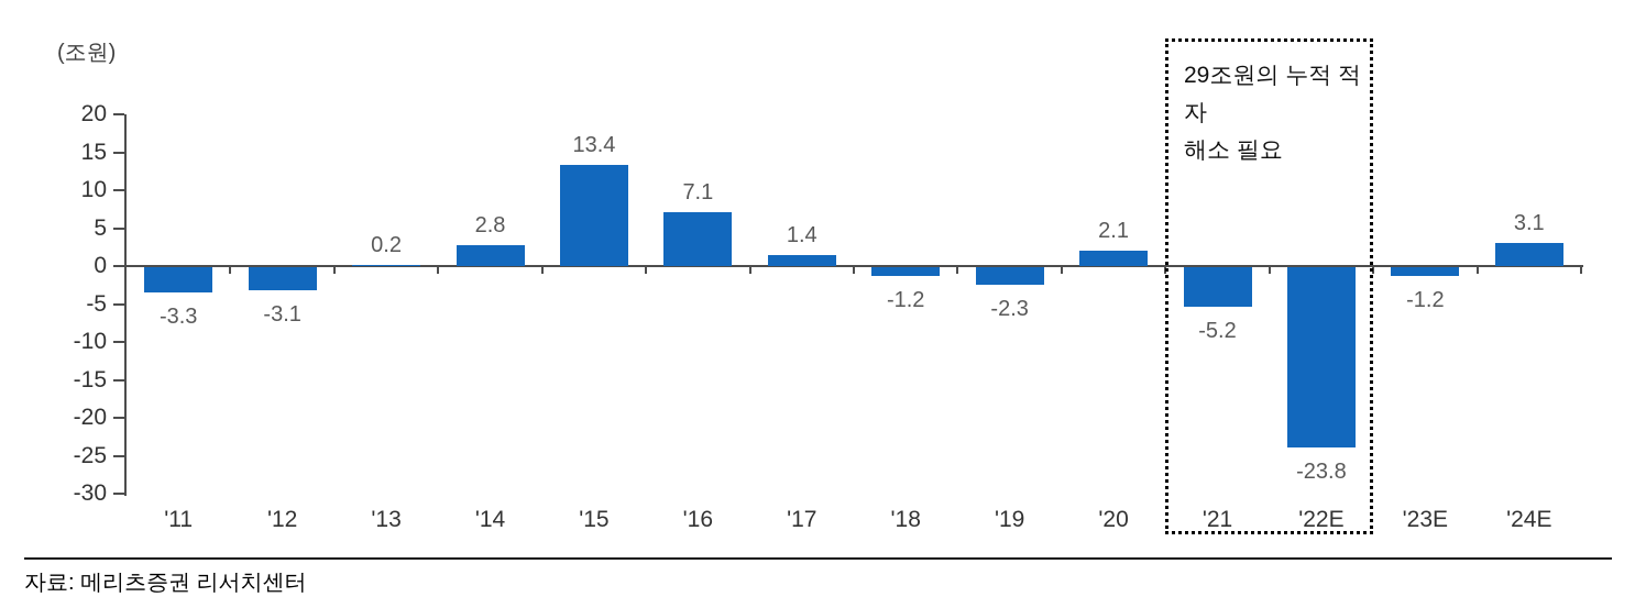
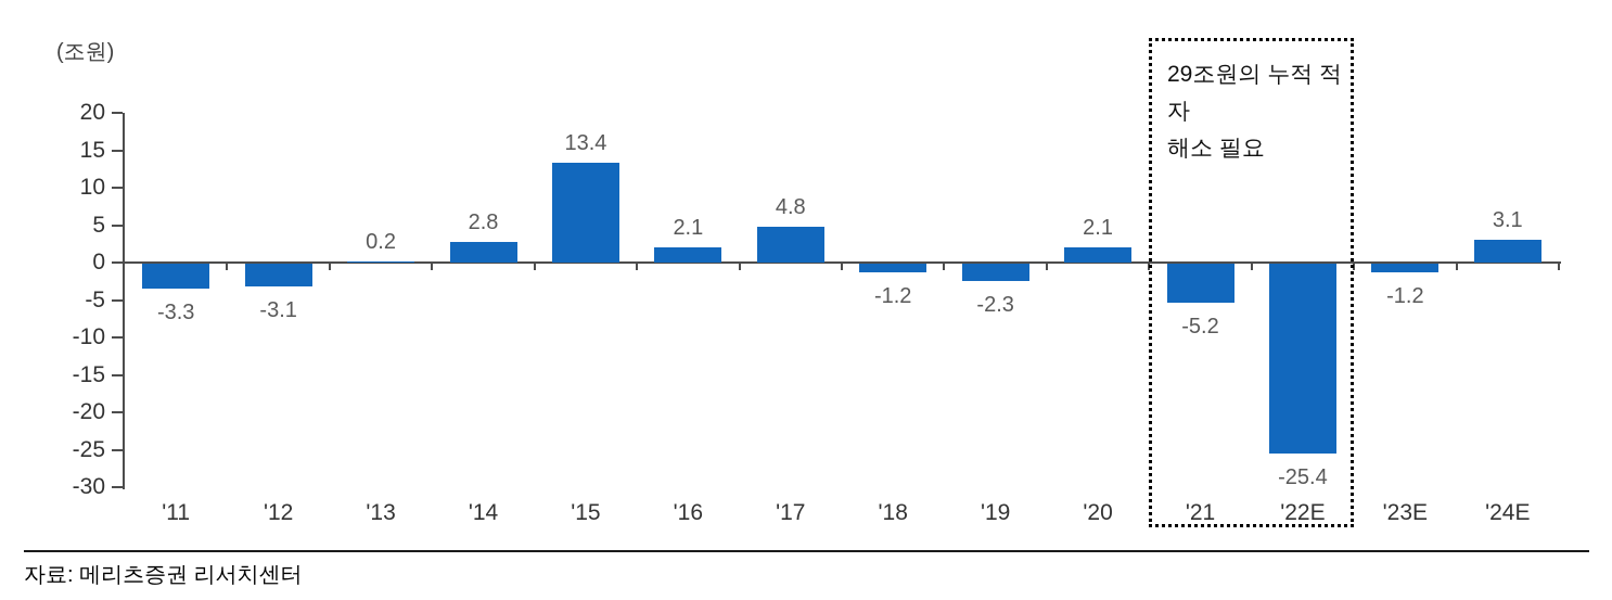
'16: 7.1 -> 2.1
'17: 1.4 -> 4.8
'22E: -23.8 -> -25.4
